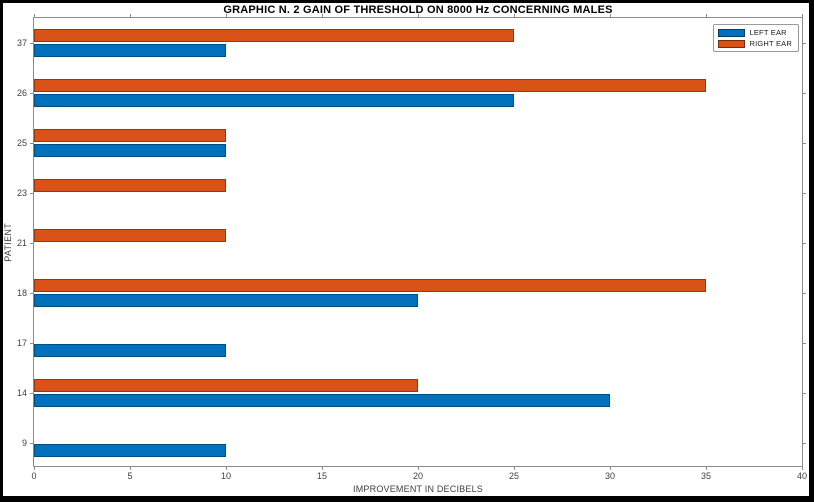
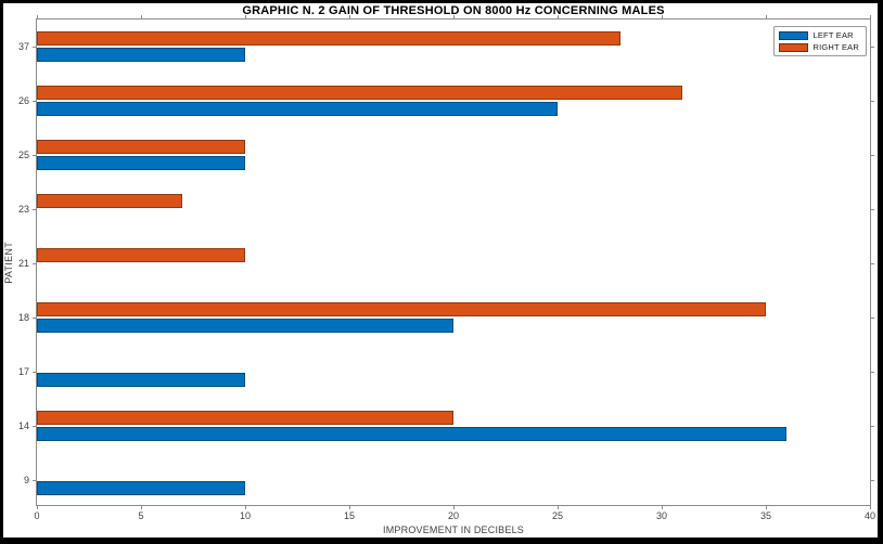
RIGHT EAR/37: 25 -> 28
RIGHT EAR/26: 35 -> 31
RIGHT EAR/23: 10 -> 7
LEFT EAR/14: 30 -> 36
